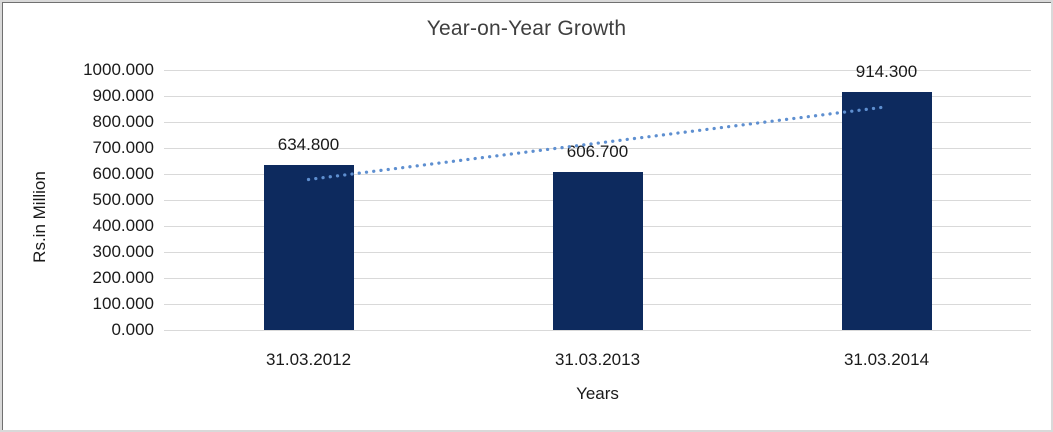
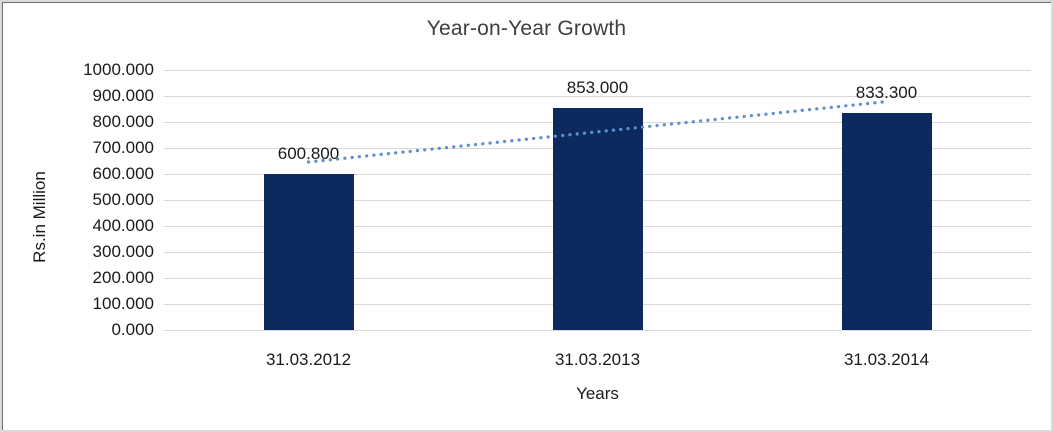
31.03.2012: 634.800 -> 600.800
31.03.2013: 606.700 -> 853.000
31.03.2014: 914.300 -> 833.300
